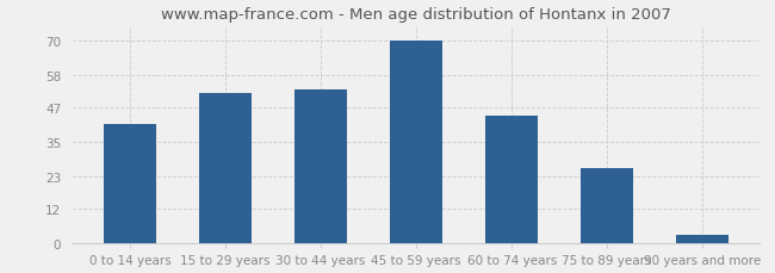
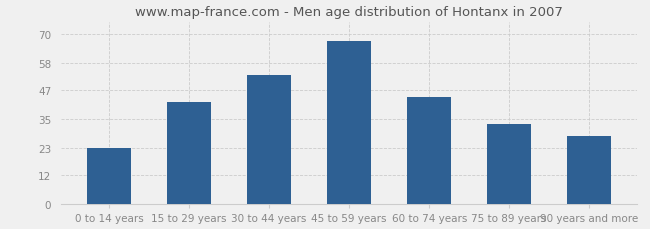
0 to 14 years: 41 -> 23
15 to 29 years: 52 -> 42
45 to 59 years: 70 -> 67
75 to 89 years: 26 -> 33
90 years and more: 3 -> 28
